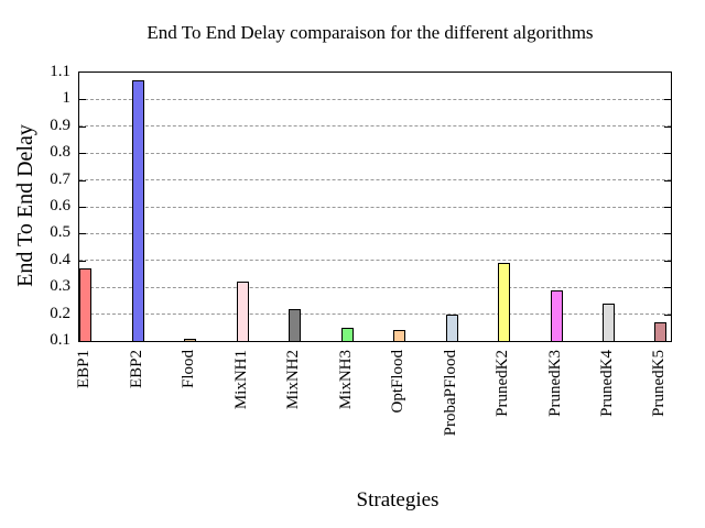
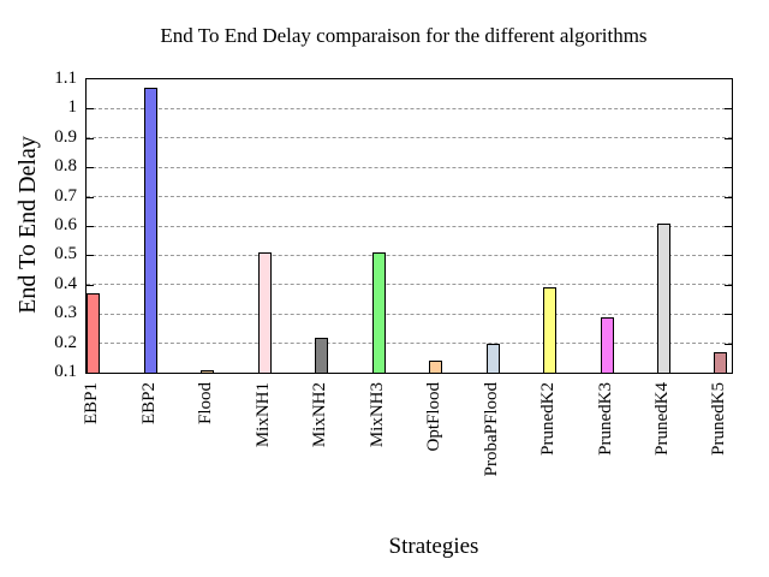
MixNH1: 0.32 -> 0.51
MixNH3: 0.15 -> 0.51
PrunedK4: 0.24 -> 0.61
